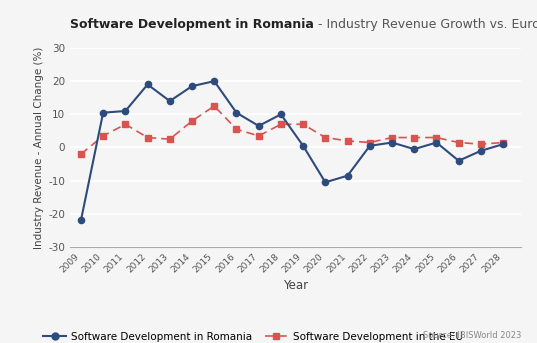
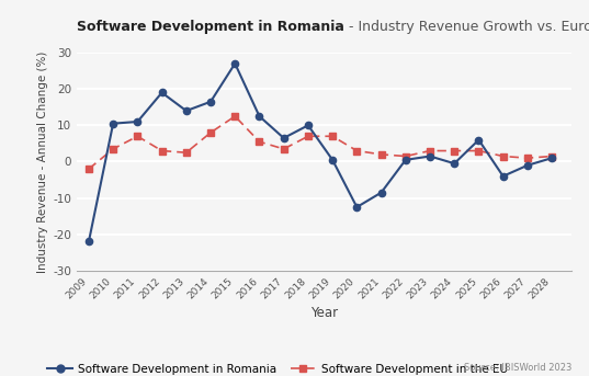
Software Development in Romania/2014: 18.5 -> 16.5
Software Development in Romania/2015: 20.0 -> 27.0
Software Development in Romania/2016: 10.5 -> 12.5
Software Development in Romania/2020: -10.5 -> -12.5
Software Development in Romania/2025: 1.5 -> 6.0
